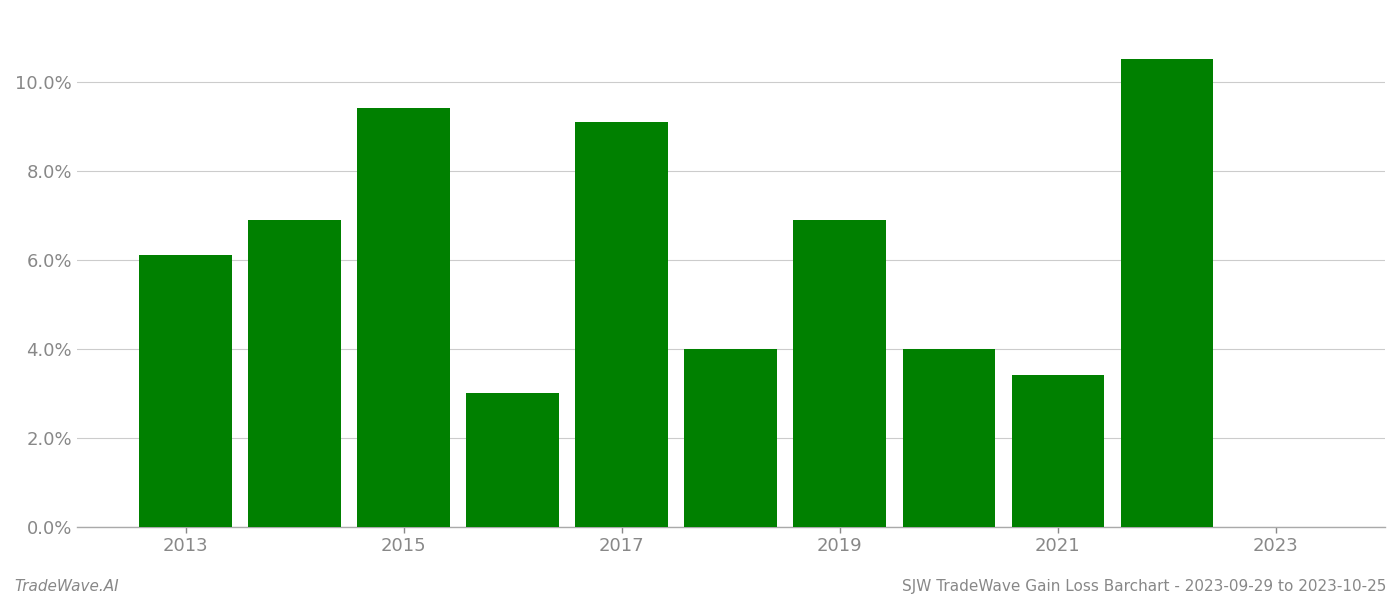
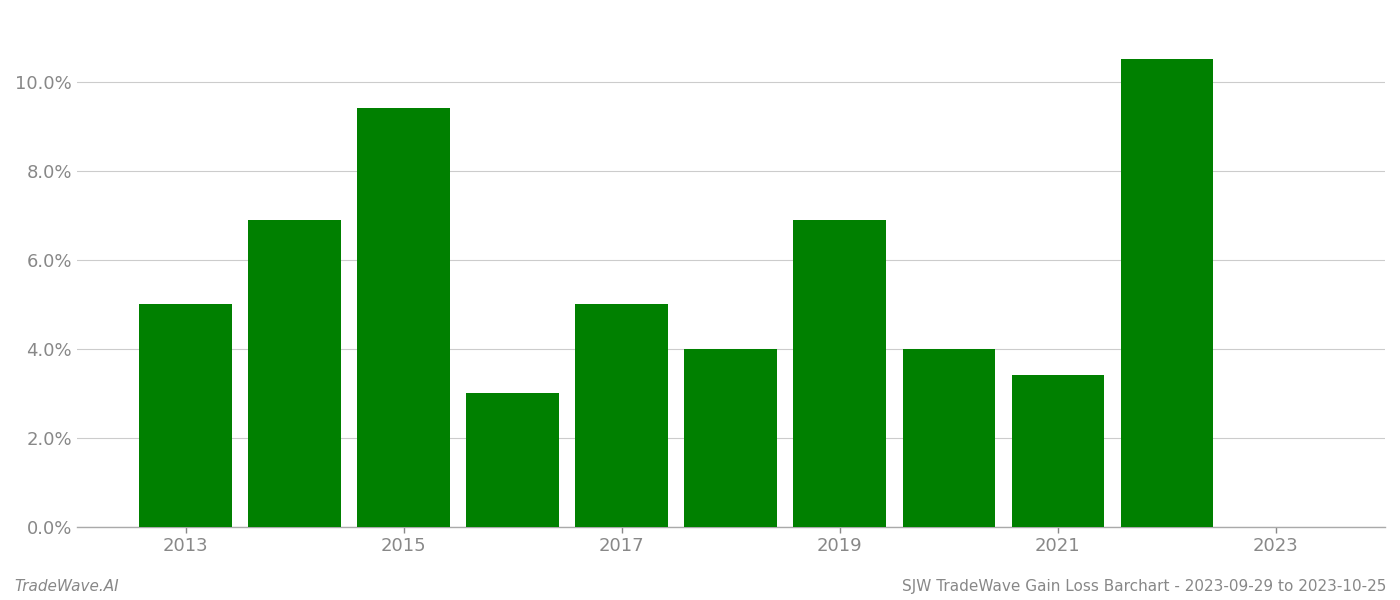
2013: 6.1% -> 5.0%
2017: 9.1% -> 5.0%
